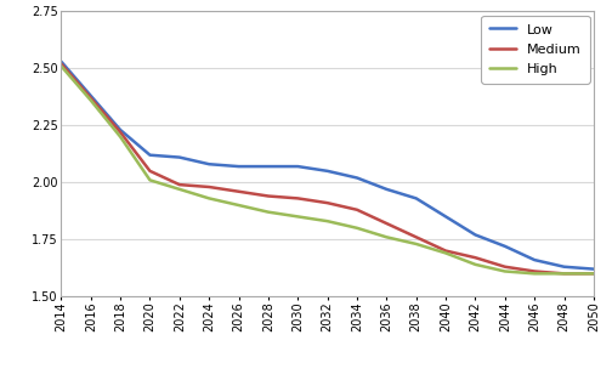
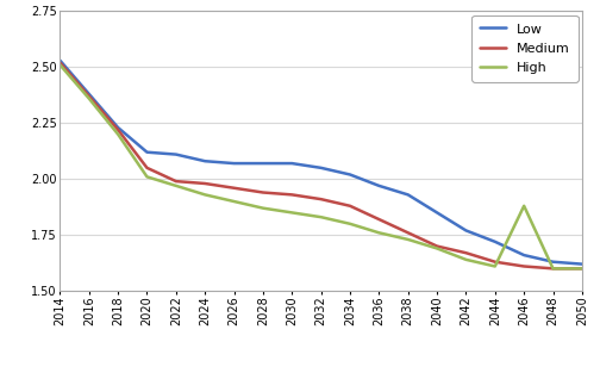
High/2046: 1.60 -> 1.88
